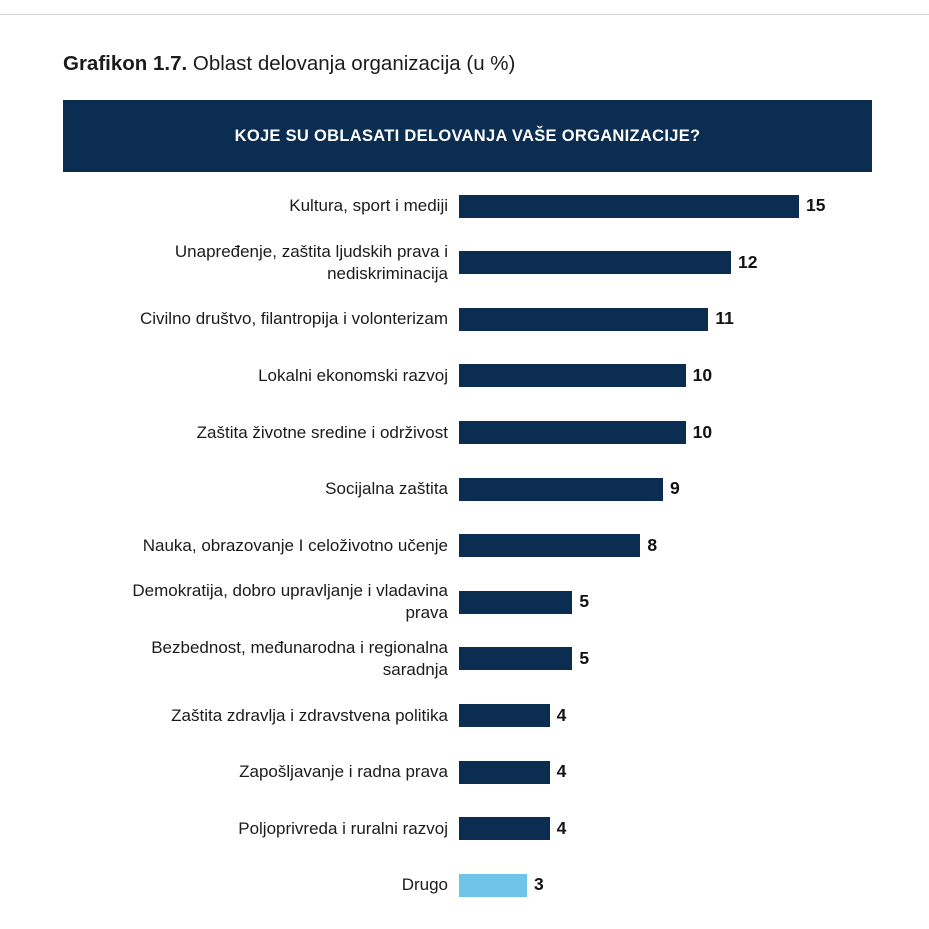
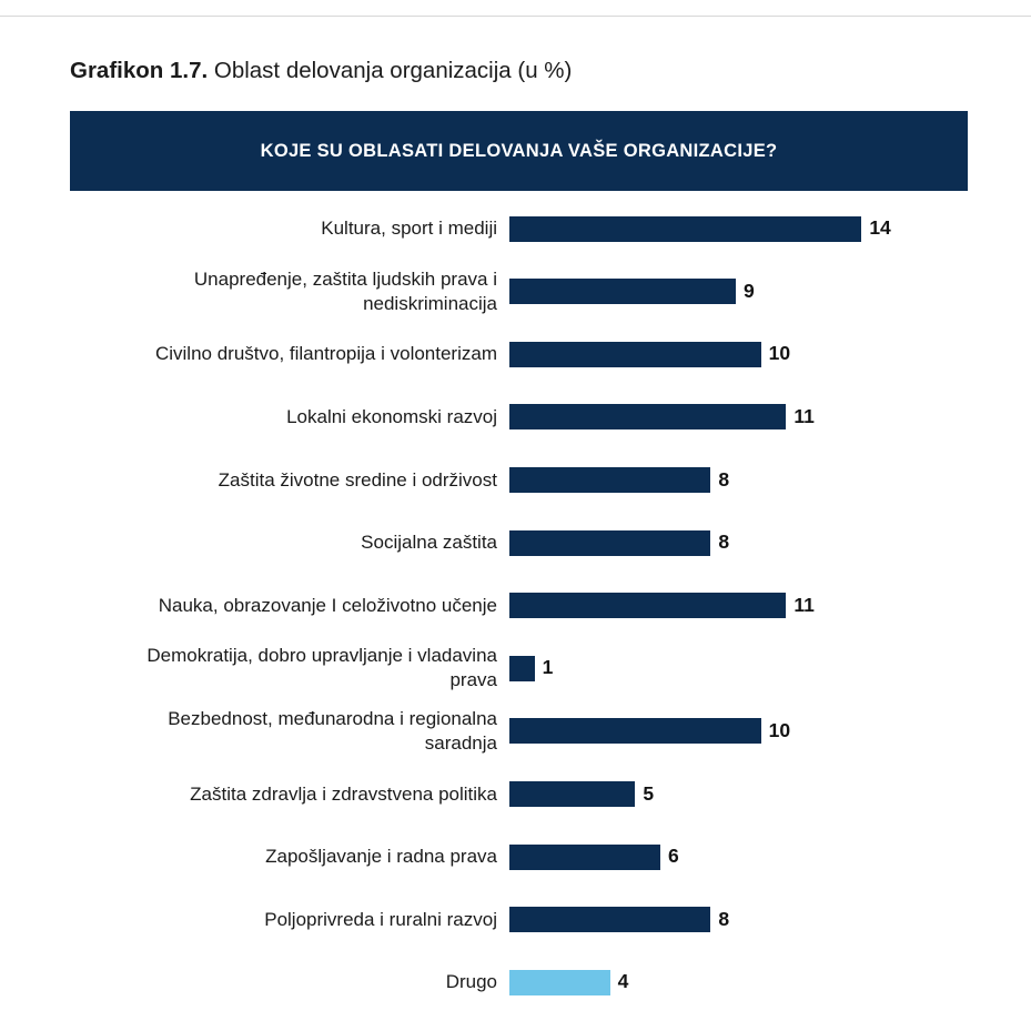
Kultura, sport i mediji: 15 -> 14
Unapređenje, zaštita ljudskih prava i nediskriminacija: 12 -> 9
Civilno društvo, filantropija i volonterizam: 11 -> 10
Lokalni ekonomski razvoj: 10 -> 11
Zaštita životne sredine i održivost: 10 -> 8
Socijalna zaštita: 9 -> 8
Nauka, obrazovanje I celoživotno učenje: 8 -> 11
Demokratija, dobro upravljanje i vladavina prava: 5 -> 1
Bezbednost, međunarodna i regionalna saradnja: 5 -> 10
Zaštita zdravlja i zdravstvena politika: 4 -> 5
Zapošljavanje i radna prava: 4 -> 6
Poljoprivreda i ruralni razvoj: 4 -> 8
Drugo: 3 -> 4
